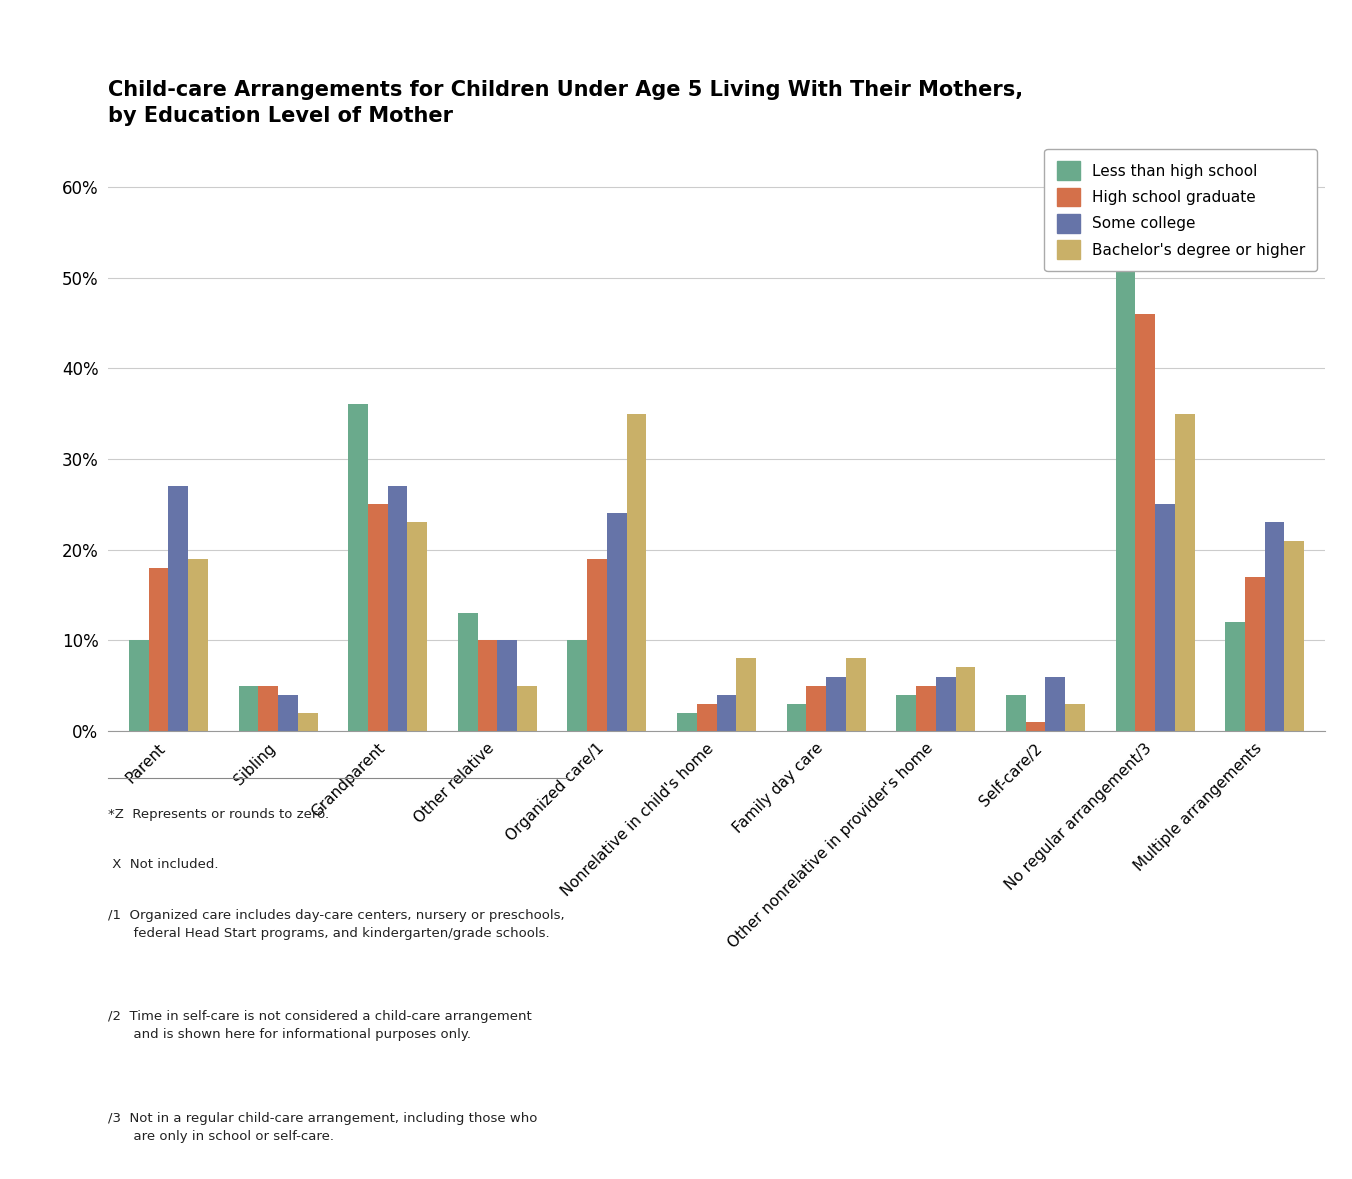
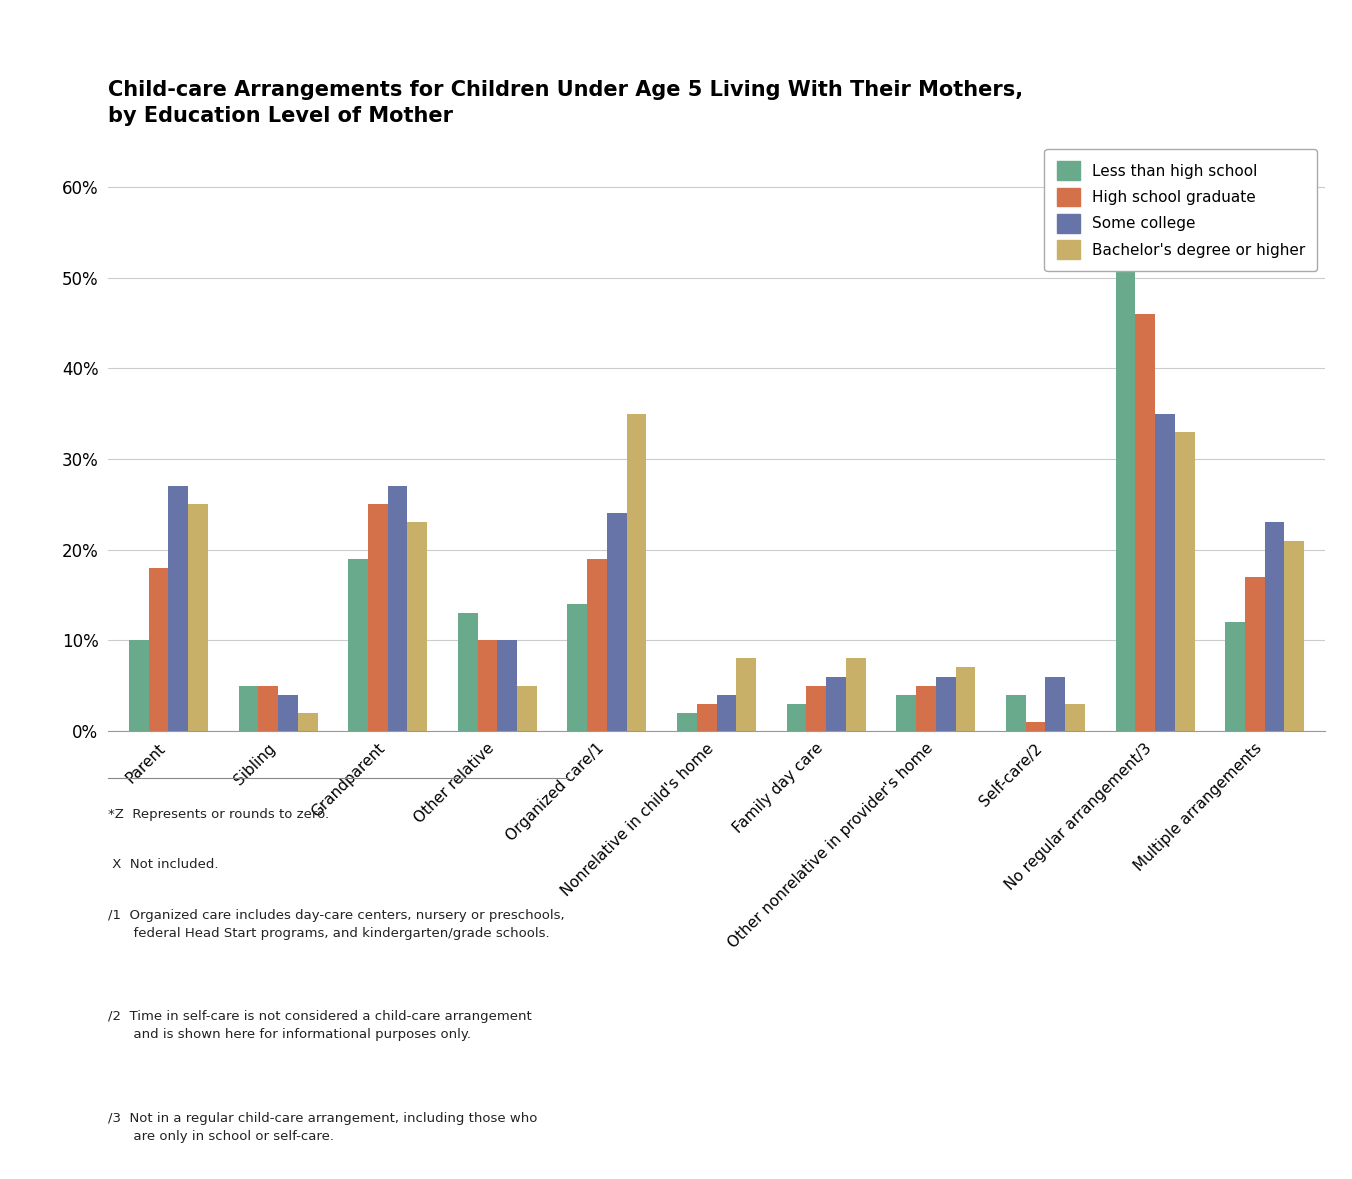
Bachelor's degree or higher/Parent: 19% -> 25%
Less than high school/Grandparent: 36% -> 19%
Less than high school/Organized care/1: 10% -> 14%
Some college/No regular arrangement/3: 25% -> 35%
Bachelor's degree or higher/No regular arrangement/3: 35% -> 33%
